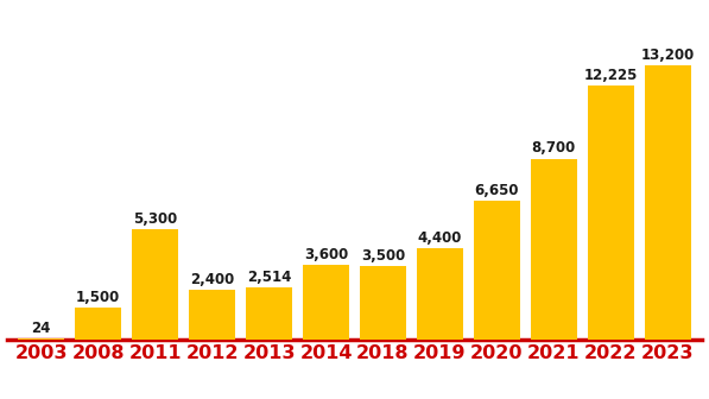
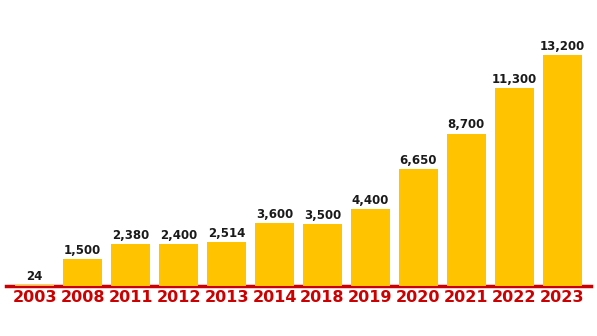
2011: 5,300 -> 2,380
2022: 12,225 -> 11,300
